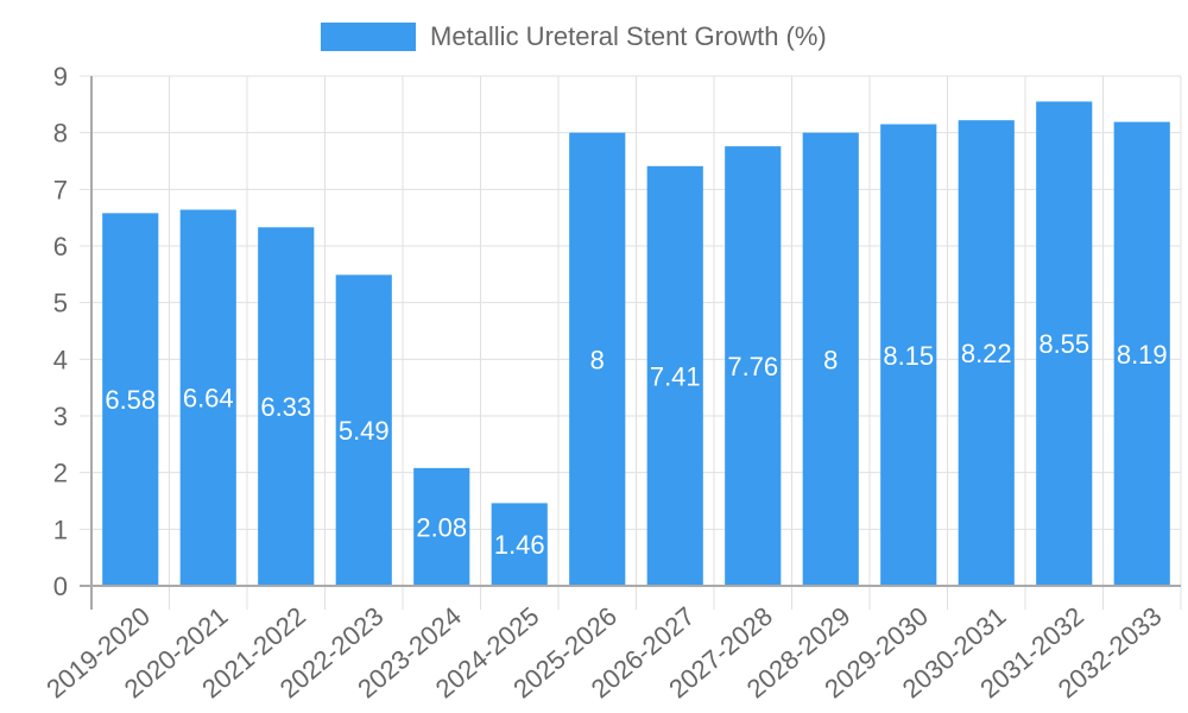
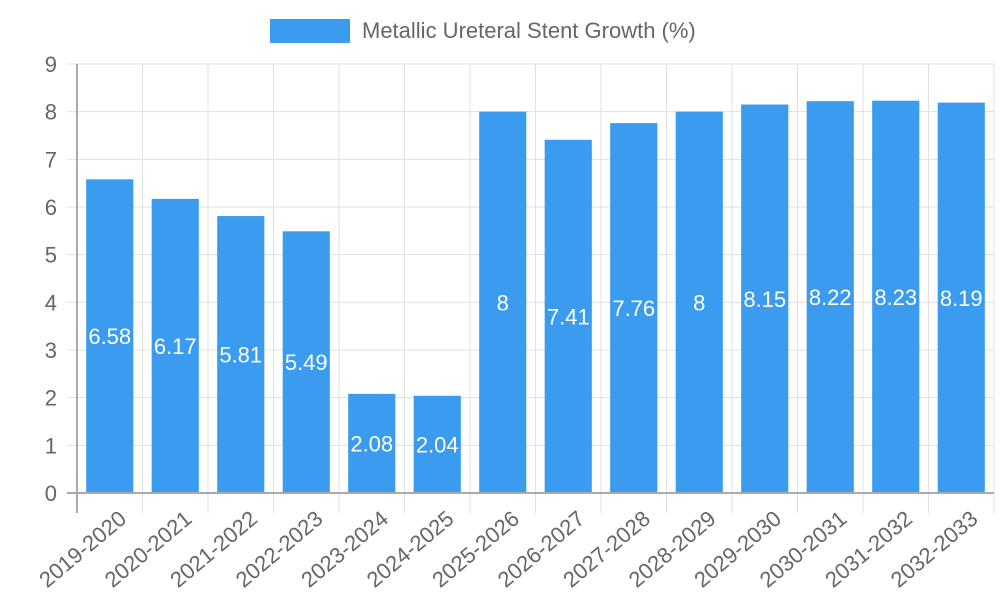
2020-2021: 6.64 -> 6.17
2021-2022: 6.33 -> 5.81
2024-2025: 1.46 -> 2.04
2031-2032: 8.55 -> 8.23
